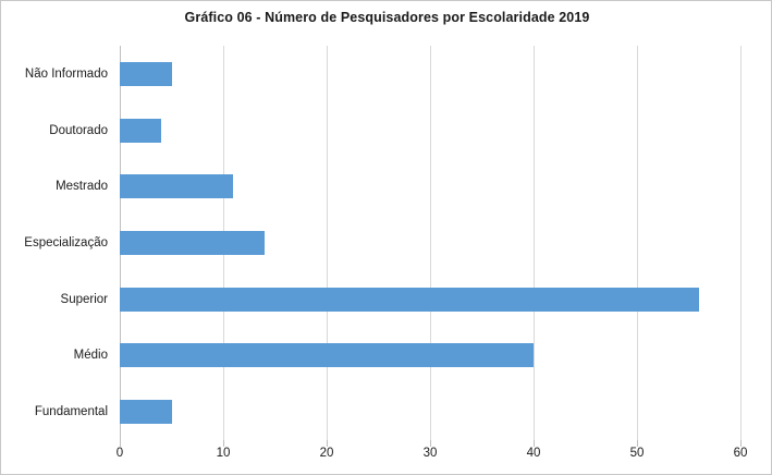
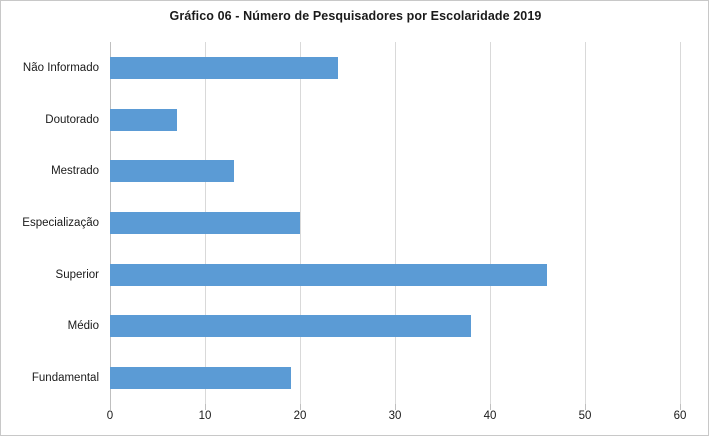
Não Informado: 5 -> 24
Doutorado: 4 -> 7
Mestrado: 11 -> 13
Especialização: 14 -> 20
Superior: 56 -> 46
Médio: 40 -> 38
Fundamental: 5 -> 19
